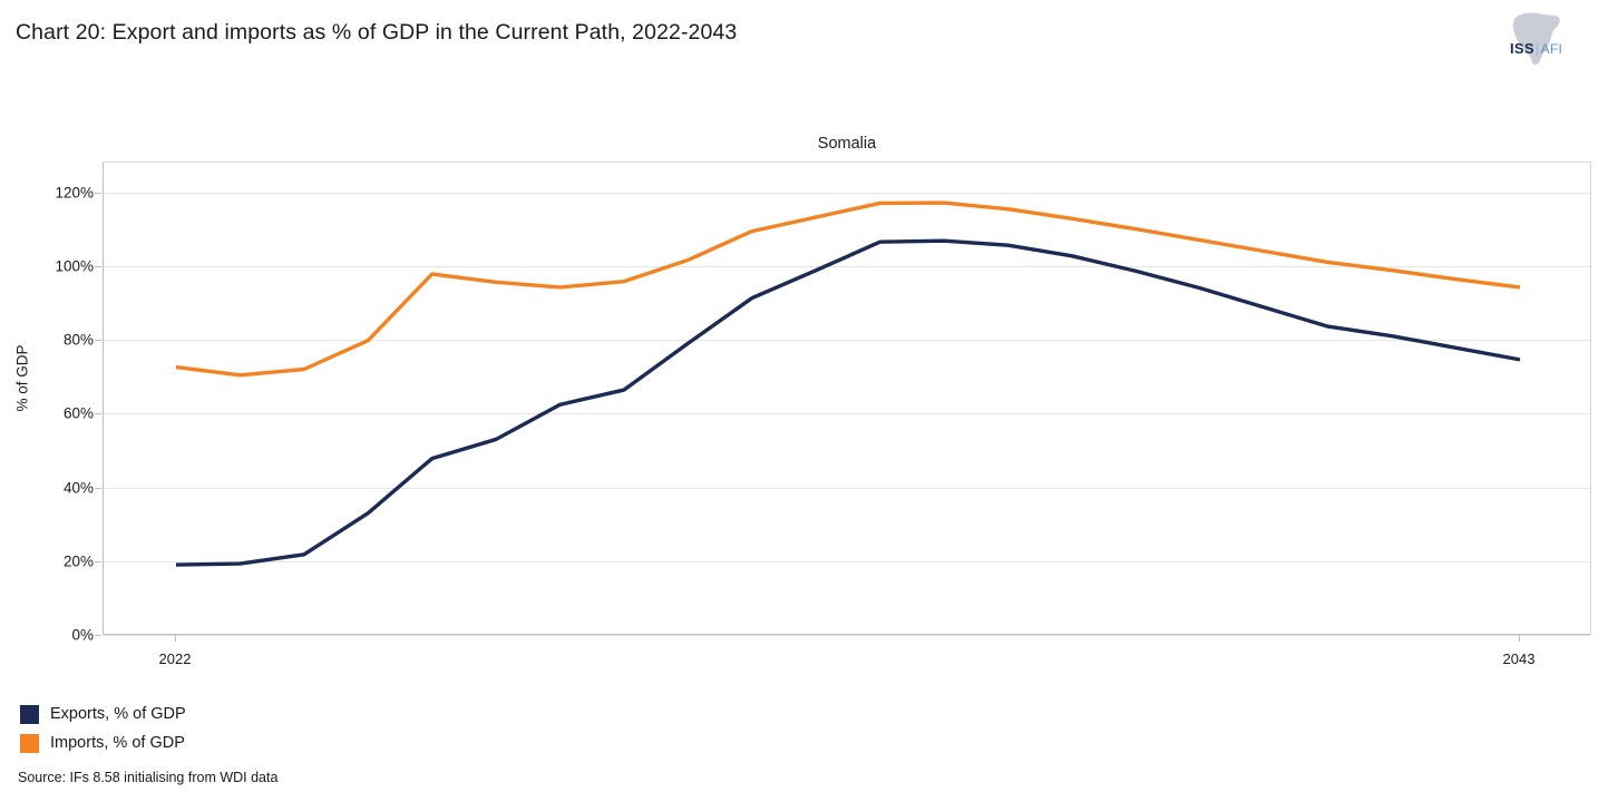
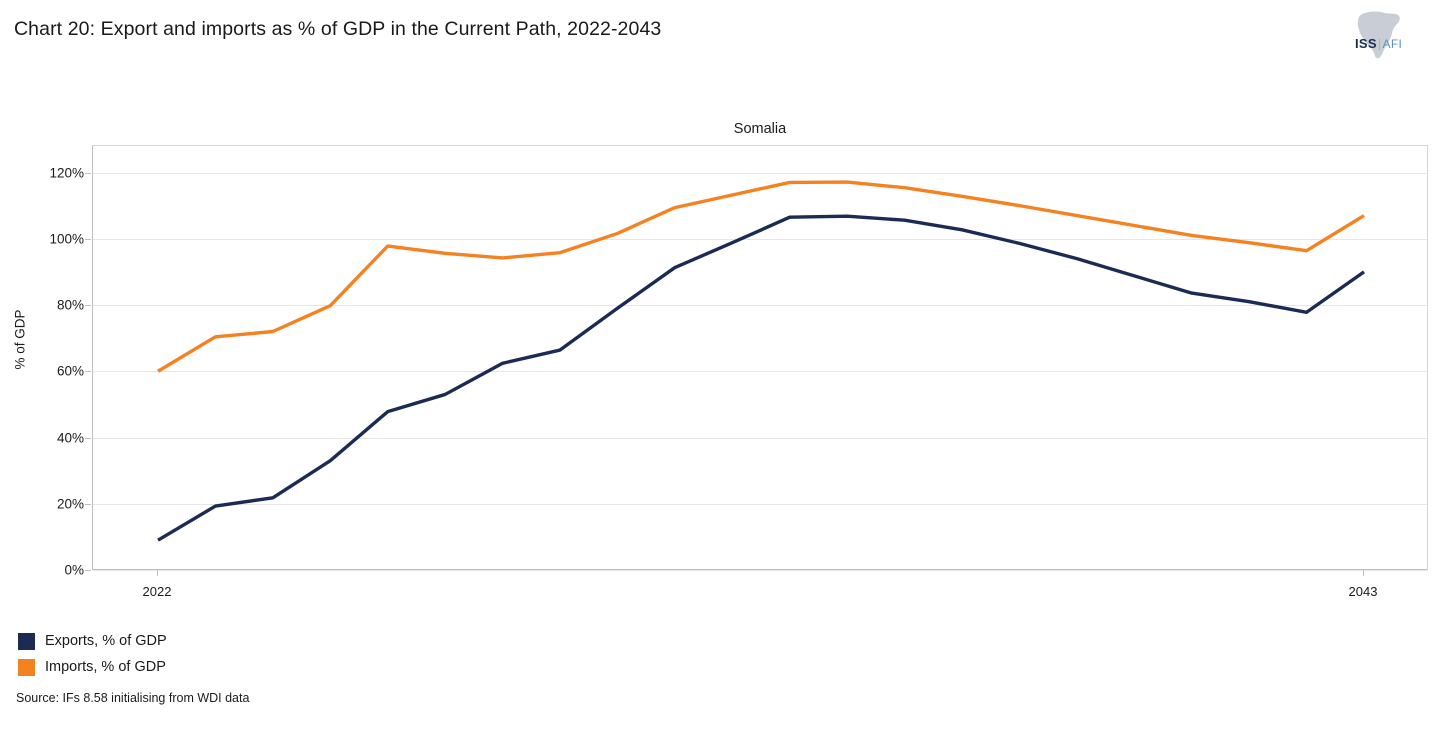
Exports, % of GDP/2022: 19% -> 9%
Imports, % of GDP/2022: 73% -> 60%
Exports, % of GDP/2043: 75% -> 90%
Imports, % of GDP/2043: 94% -> 107%
